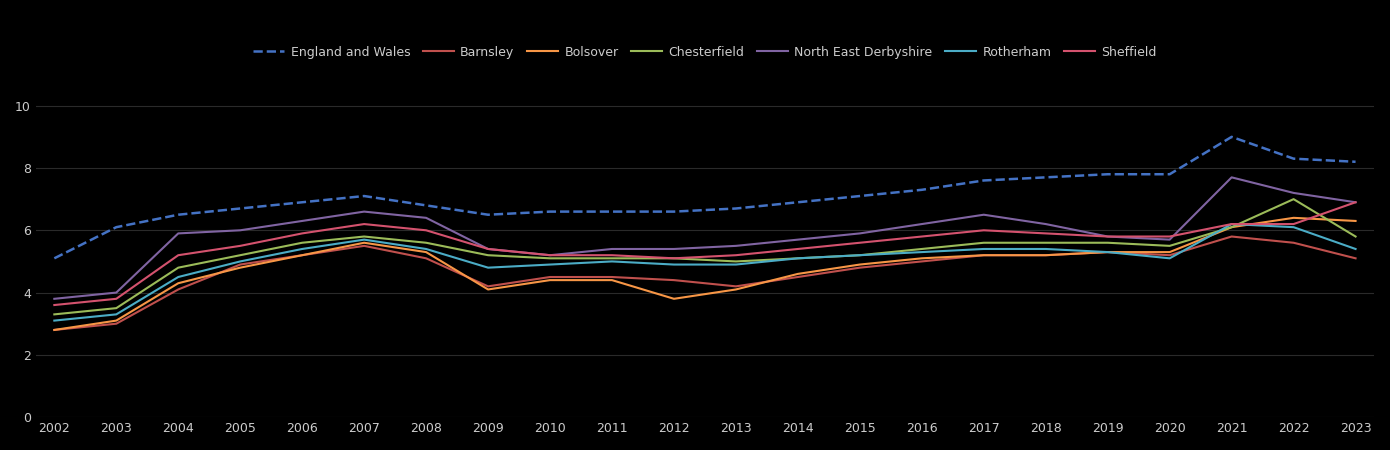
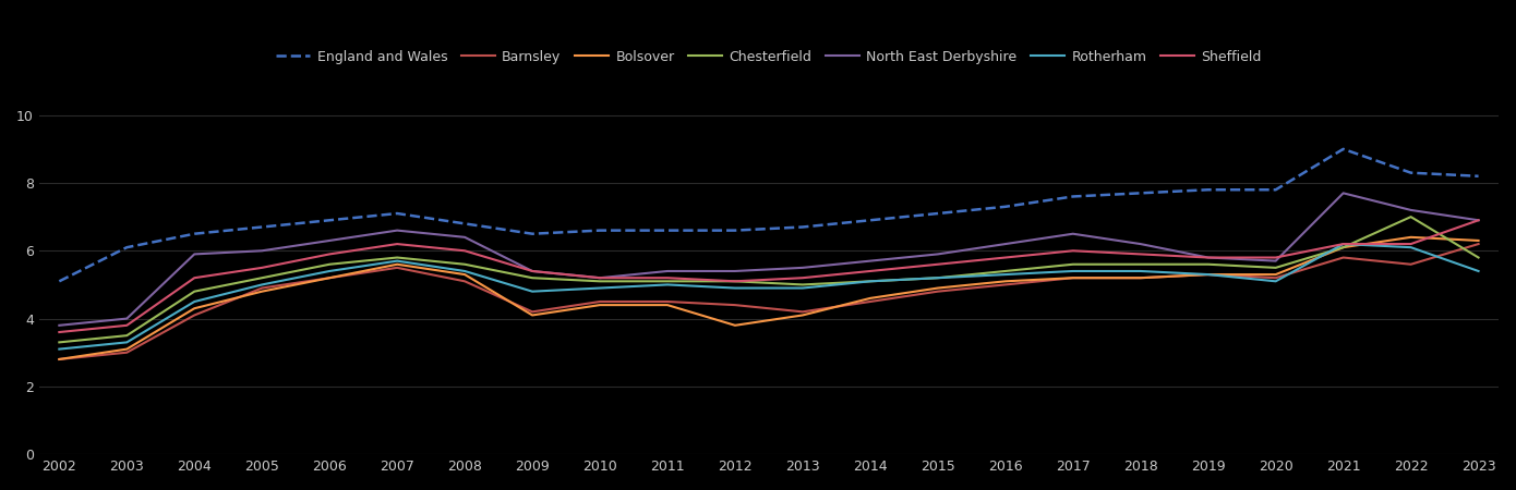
Barnsley/2023: 5.1 -> 6.2
